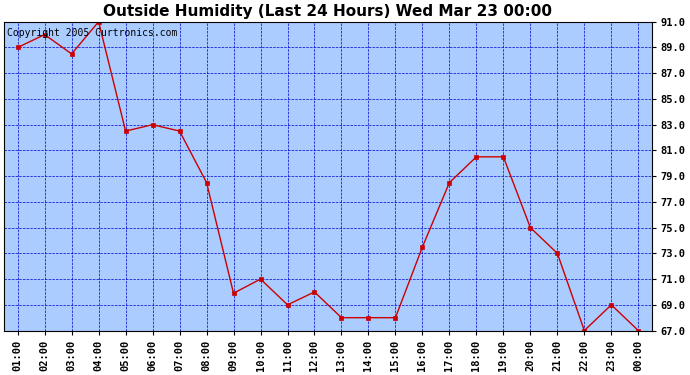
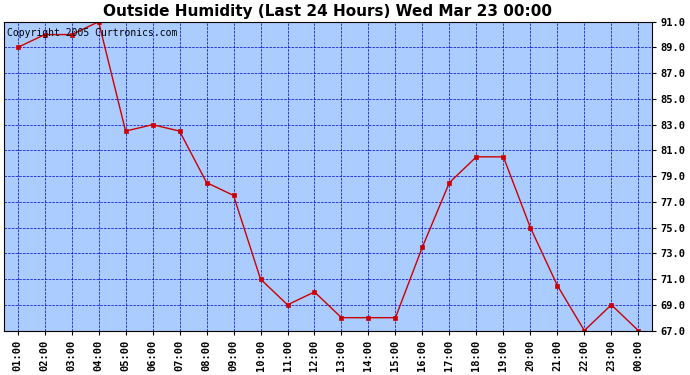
03:00: 88.5 -> 90.0
09:00: 69.9 -> 77.5
21:00: 73.0 -> 70.5
